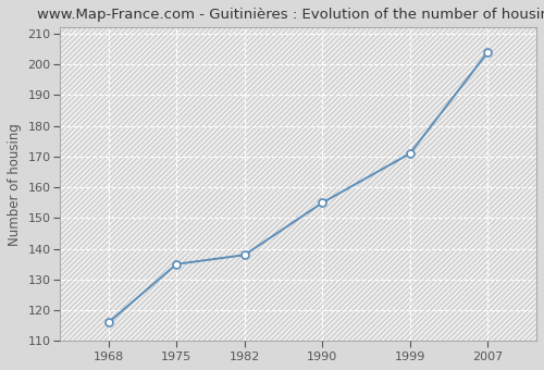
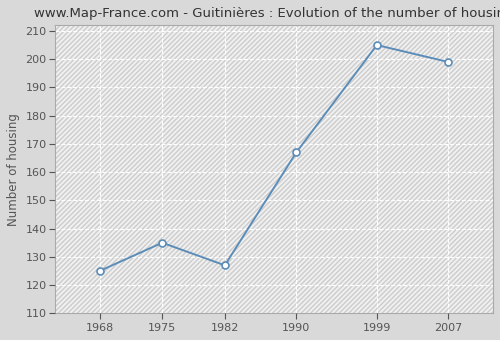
1968: 116 -> 125
1982: 138 -> 127
1990: 155 -> 167
1999: 171 -> 205
2007: 204 -> 199
